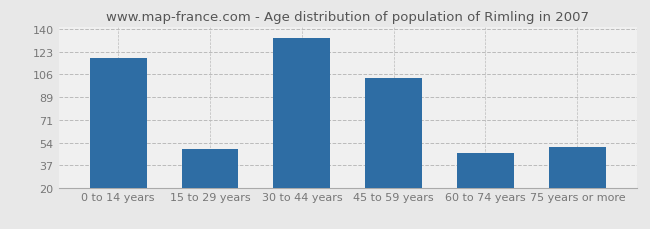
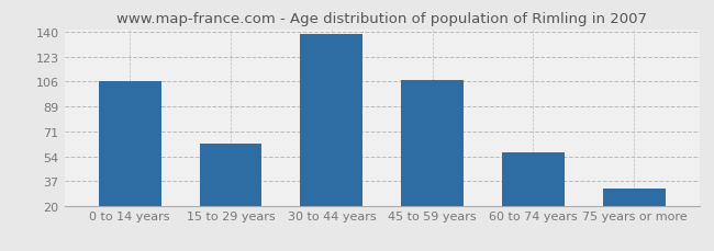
0 to 14 years: 118 -> 106
15 to 29 years: 49 -> 63
30 to 44 years: 133 -> 139
45 to 59 years: 103 -> 107
60 to 74 years: 46 -> 57
75 years or more: 51 -> 32
